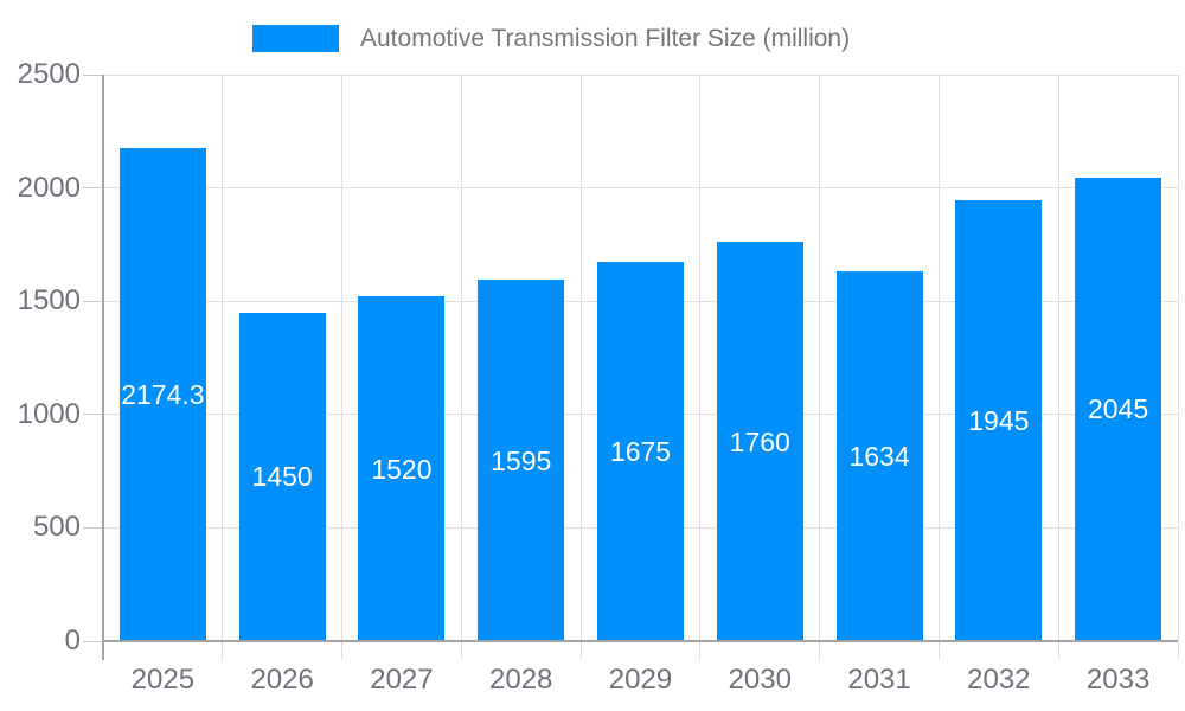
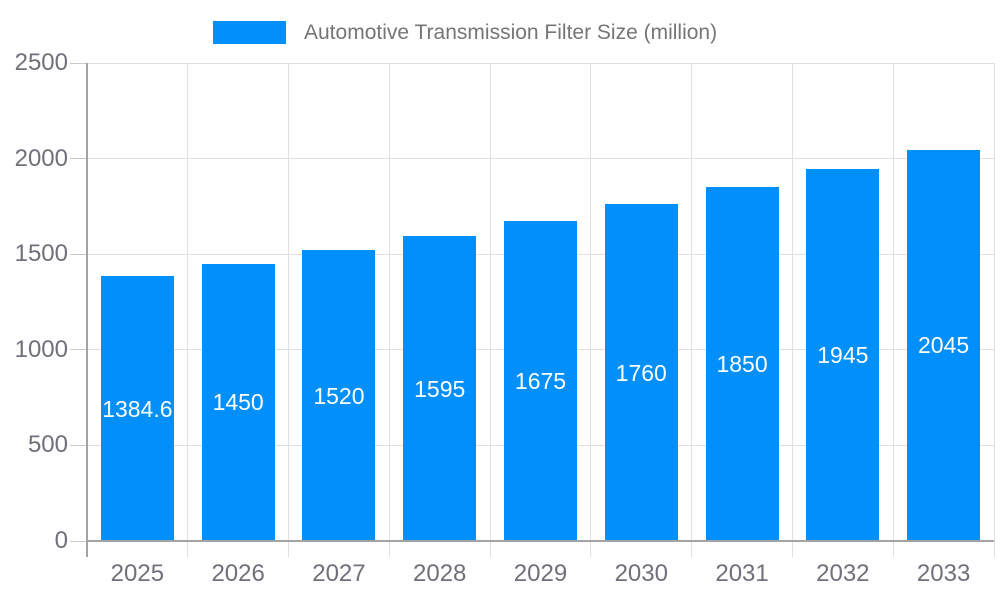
2025: 2174.3 -> 1384.6
2031: 1634 -> 1850
